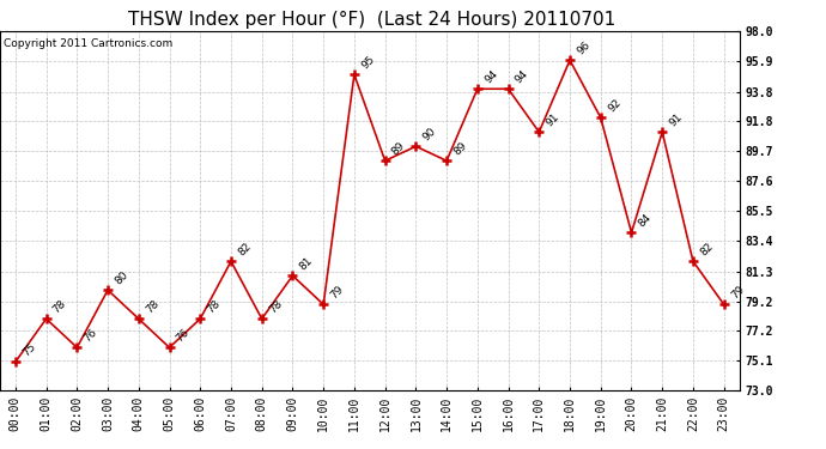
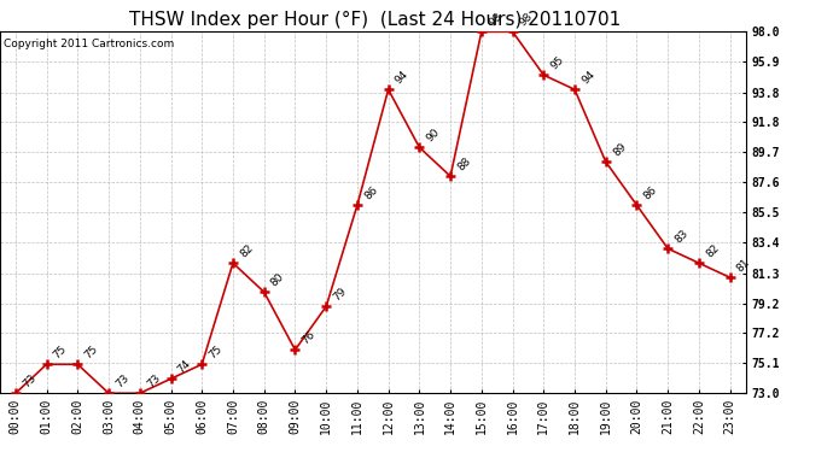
00:00: 75 -> 73
01:00: 78 -> 75
02:00: 76 -> 75
03:00: 80 -> 73
04:00: 78 -> 73
05:00: 76 -> 74
06:00: 78 -> 75
08:00: 78 -> 80
09:00: 81 -> 76
11:00: 95 -> 86
12:00: 89 -> 94
14:00: 89 -> 88
15:00: 94 -> 98
16:00: 94 -> 98
17:00: 91 -> 95
18:00: 96 -> 94
19:00: 92 -> 89
20:00: 84 -> 86
21:00: 91 -> 83
23:00: 79 -> 81
